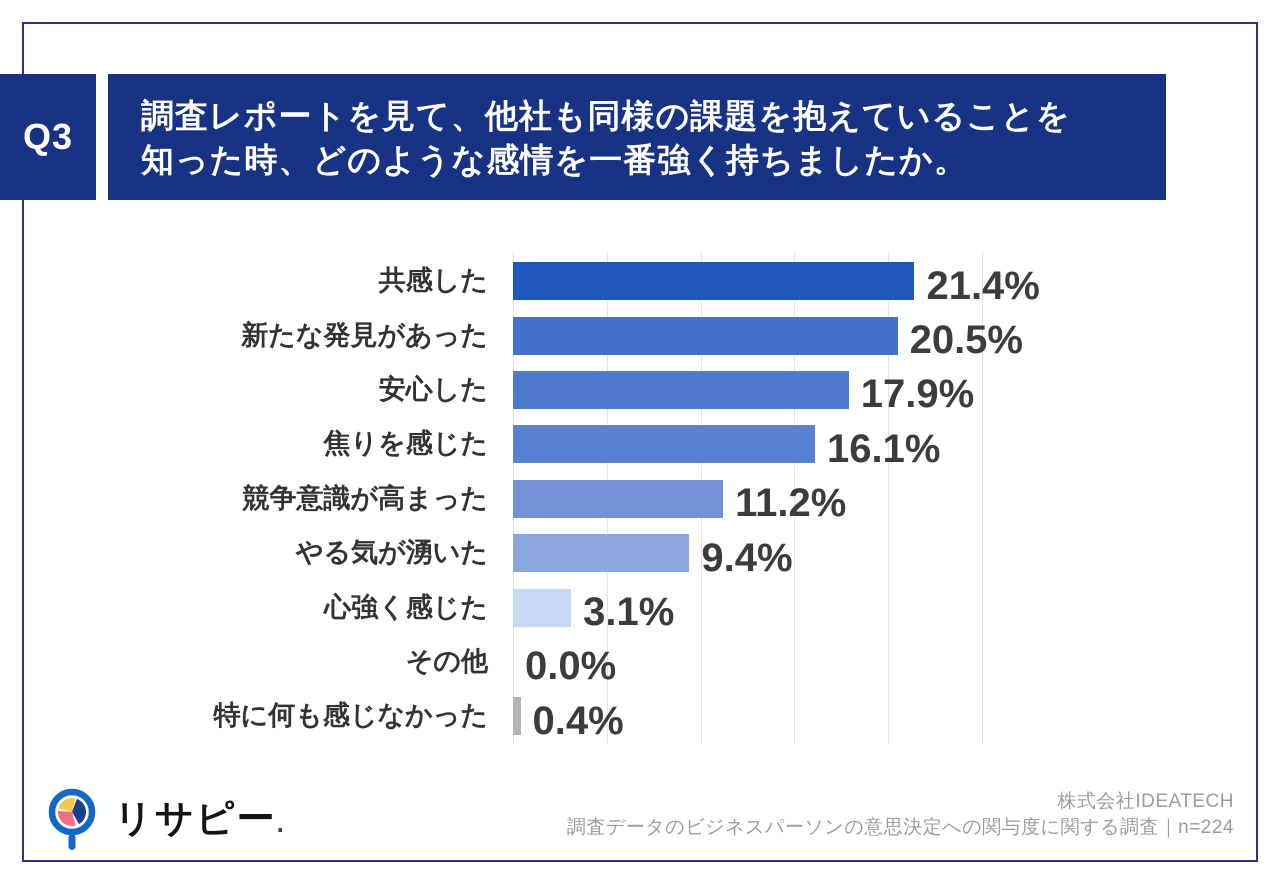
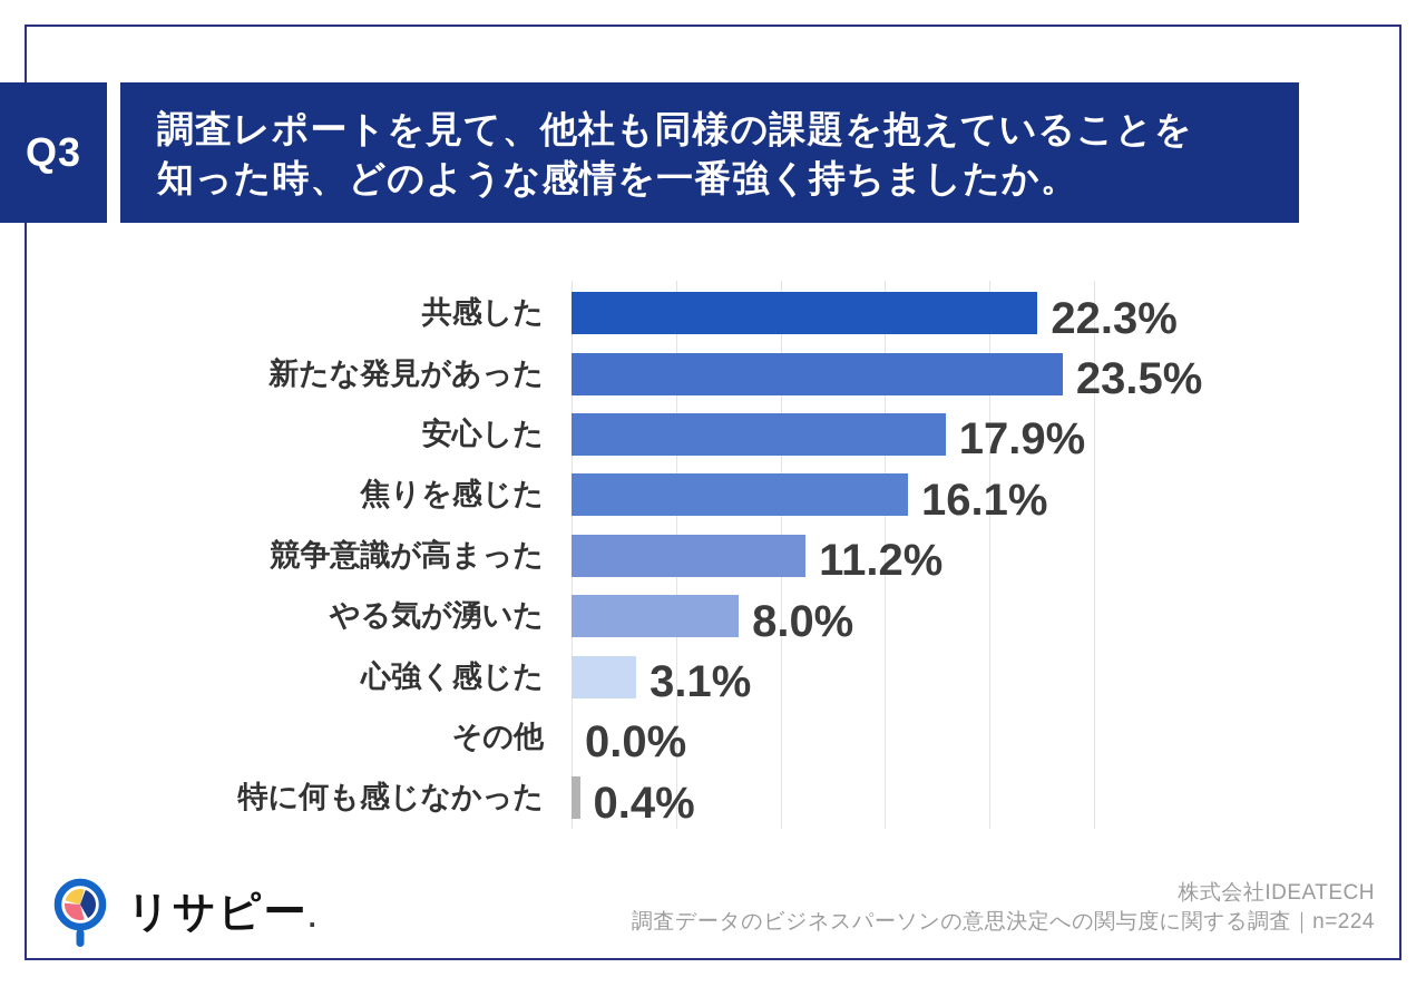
共感した: 21.4% -> 22.3%
新たな発見があった: 20.5% -> 23.5%
やる気が湧いた: 9.4% -> 8.0%
